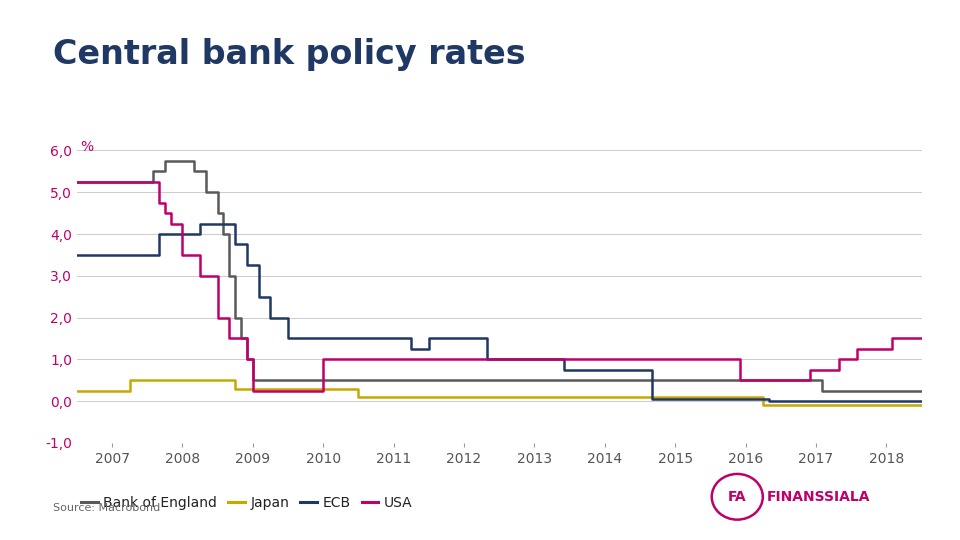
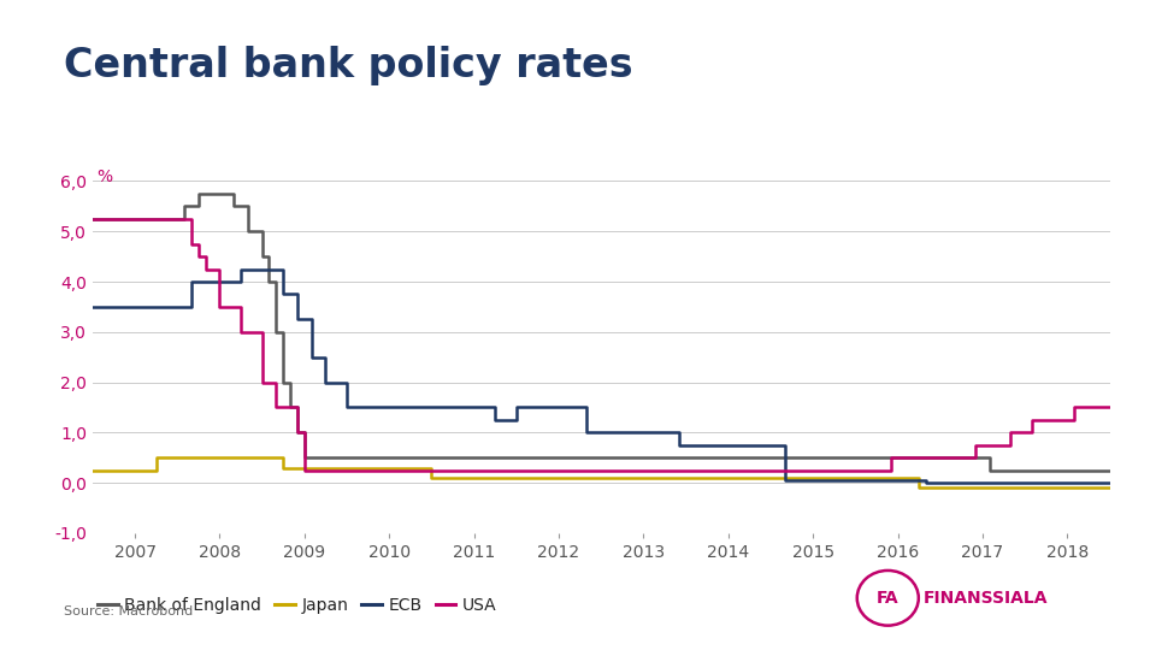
USA/2010: 1,00 -> 0,25
